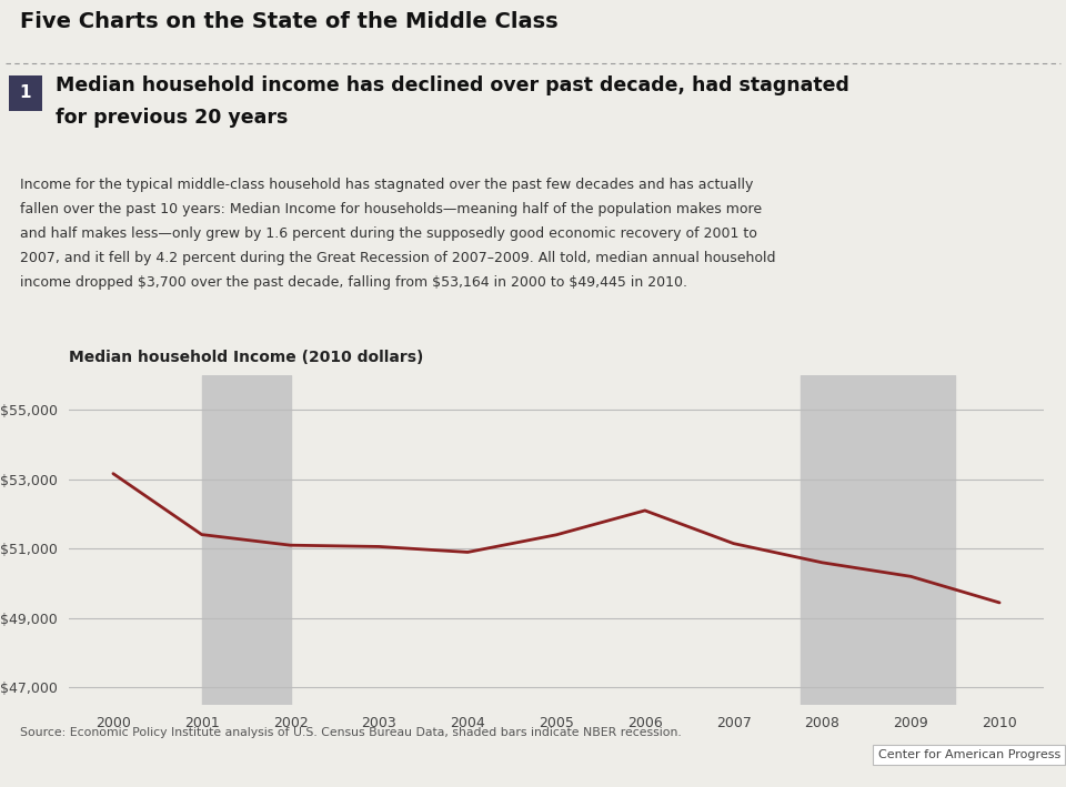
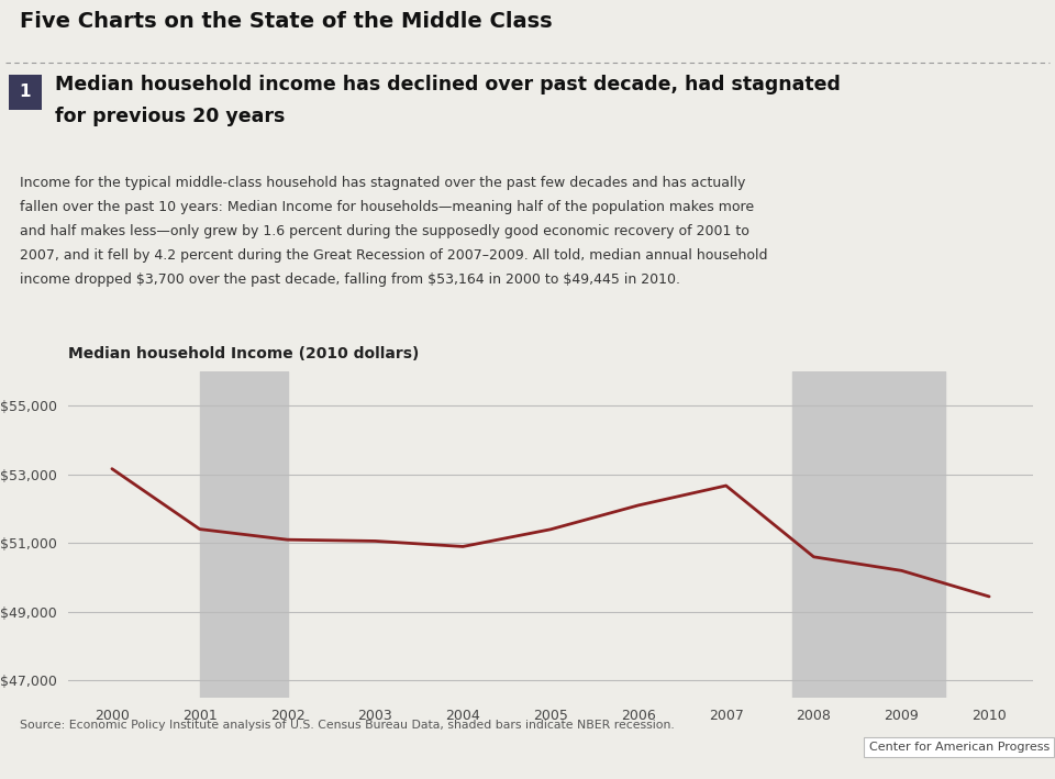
2007: $51,150 -> $52,670
